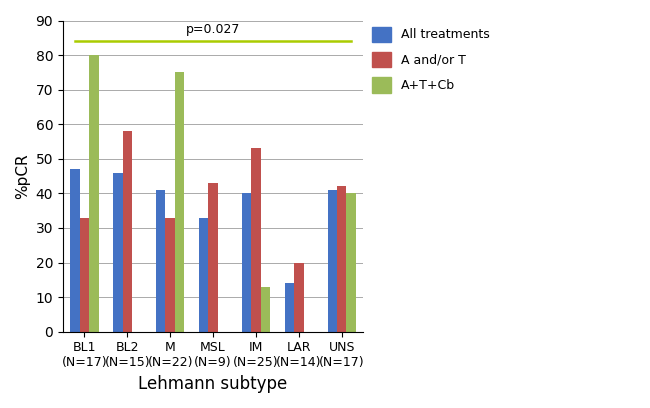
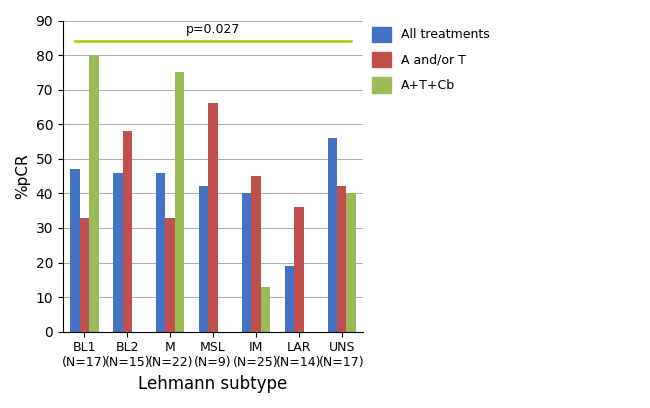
All treatments/M (N=22): 41 -> 46
All treatments/MSL (N=9): 33 -> 42
A and/or T/MSL (N=9): 43 -> 66
A and/or T/IM (N=25): 53 -> 45
All treatments/LAR (N=14): 14 -> 19
A and/or T/LAR (N=14): 20 -> 36
All treatments/UNS (N=17): 41 -> 56
